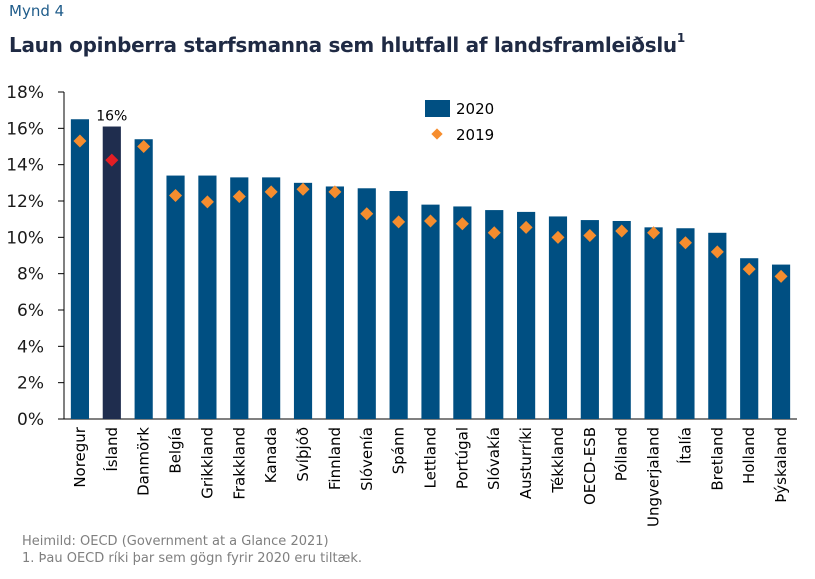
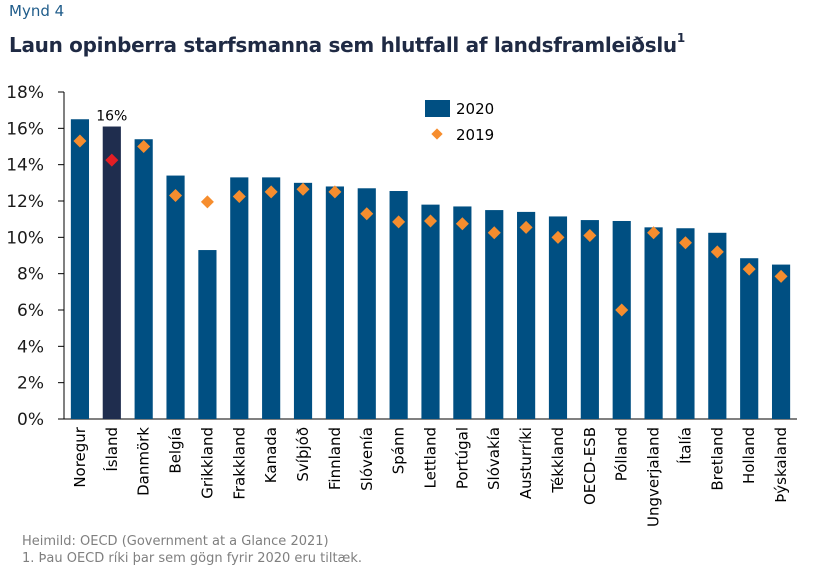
2020/Grikkland: 13.4% -> 9.3%
2019/Pólland: 10.3% -> 6.0%
